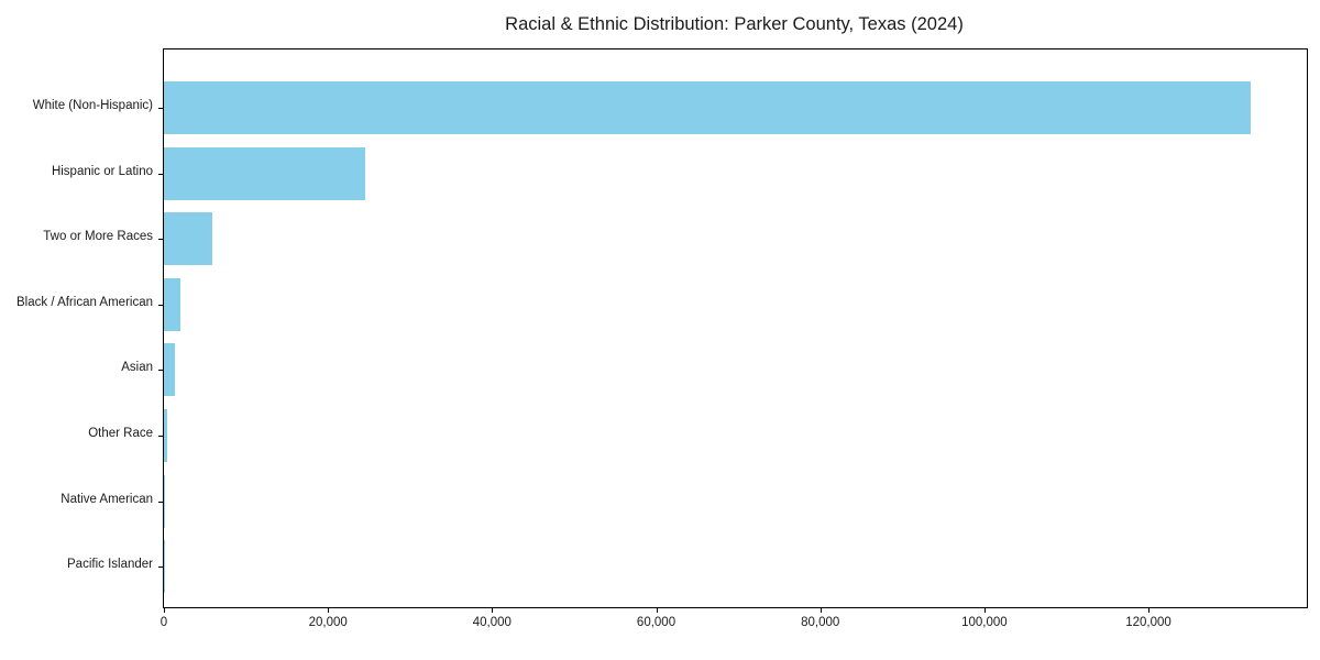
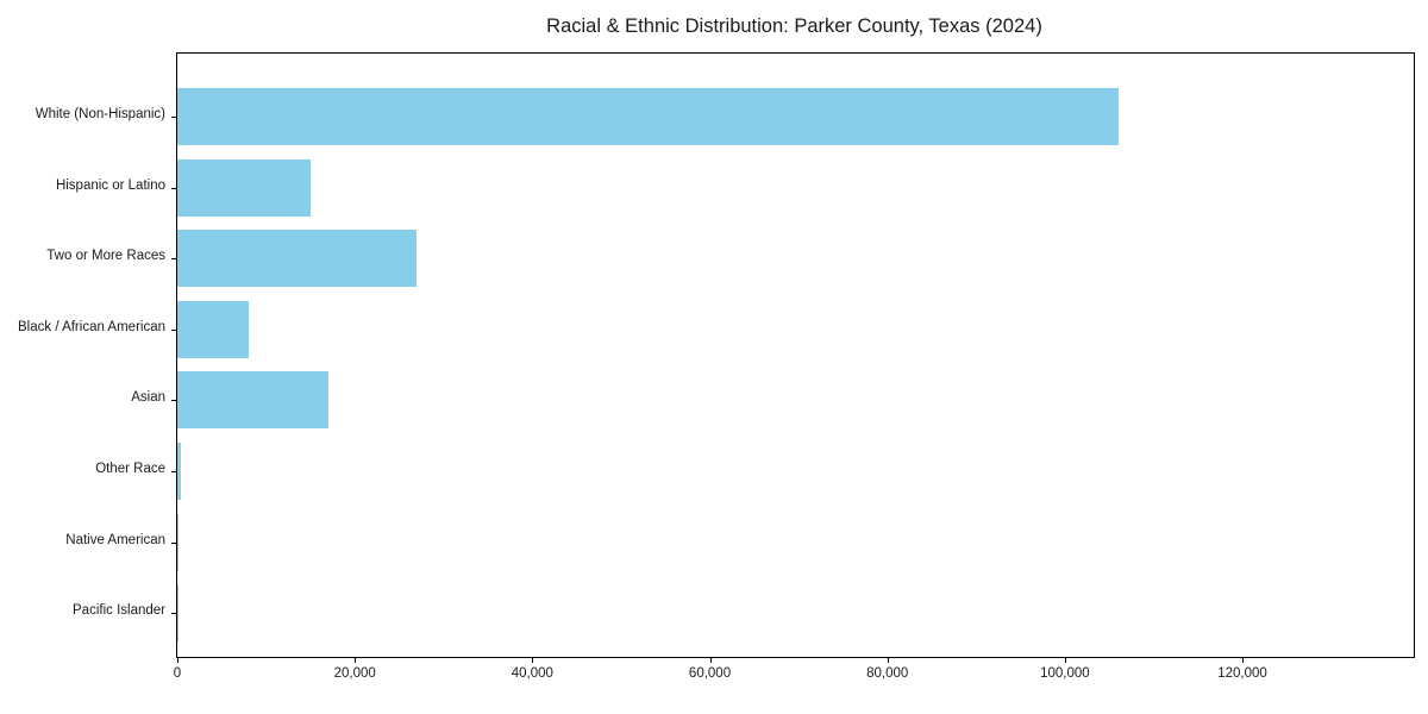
White (Non-Hispanic): 132000 -> 106000
Hispanic or Latino: 25000 -> 15000
Two or More Races: 6000 -> 27000
Black / African American: 2000 -> 8000
Asian: 1000 -> 17000
